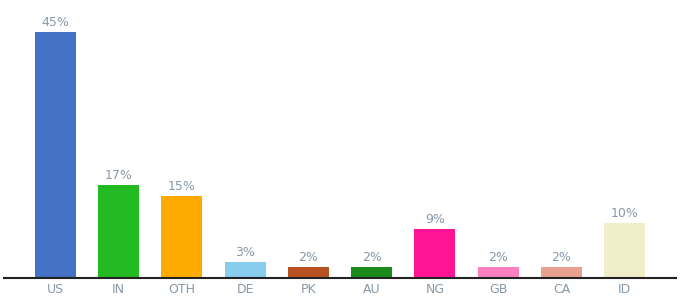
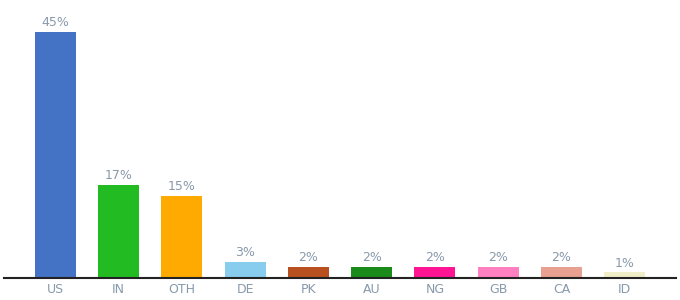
NG: 9% -> 2%
ID: 10% -> 1%
